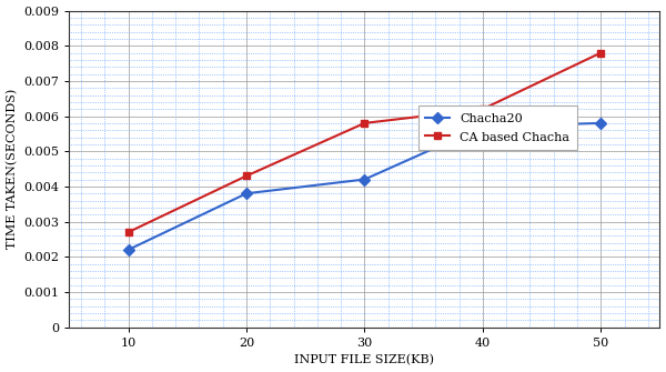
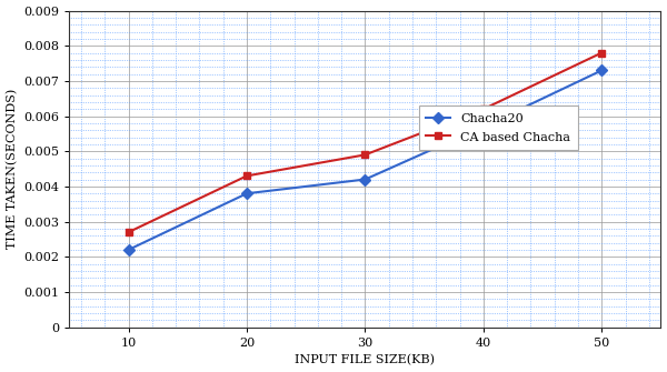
CA based Chacha/30: 0.0058 -> 0.0049
Chacha20/50: 0.0058 -> 0.0073
